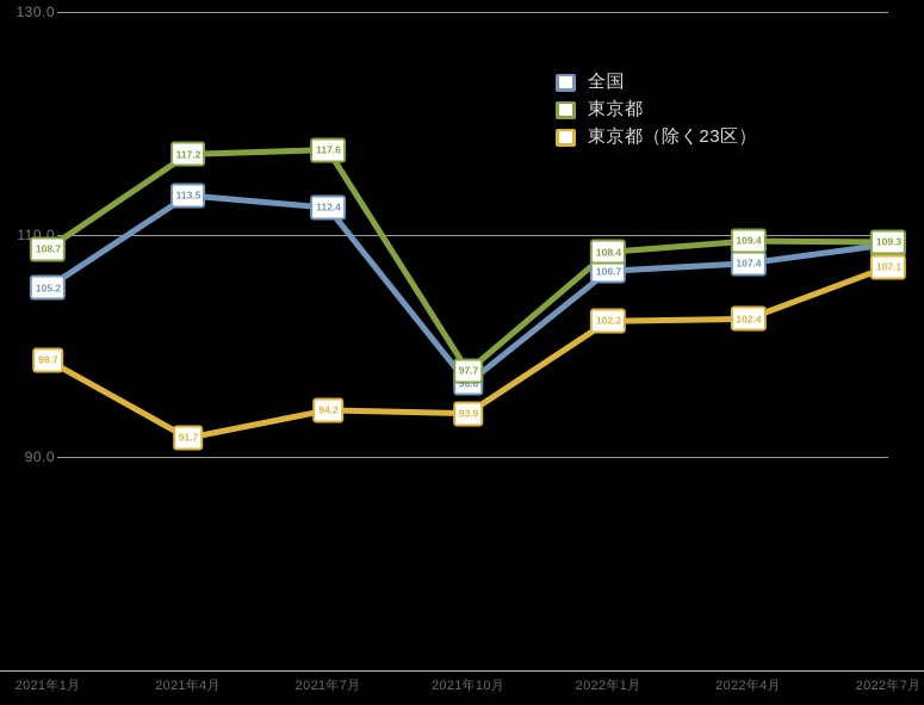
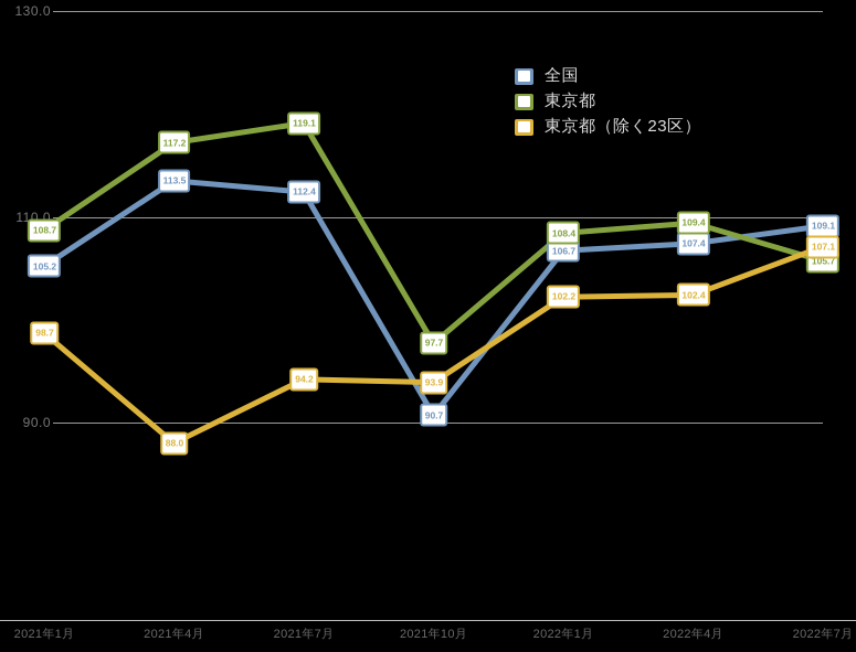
東京都（除く23区）/2021年4月: 91.7 -> 88.0
東京都/2021年7月: 117.6 -> 119.1
全国/2021年10月: 96.6 -> 90.7
東京都/2022年7月: 109.3 -> 105.7
